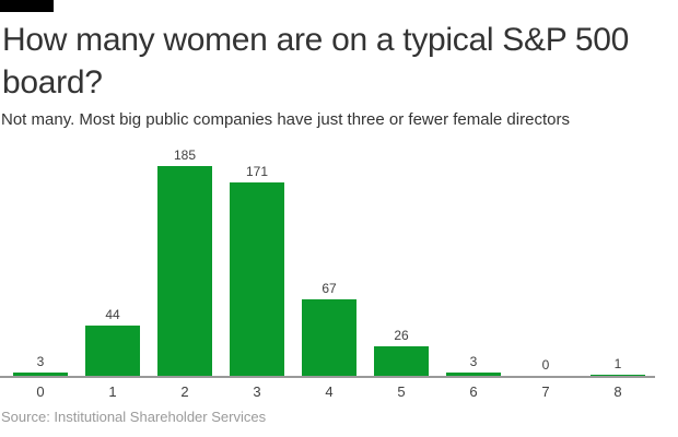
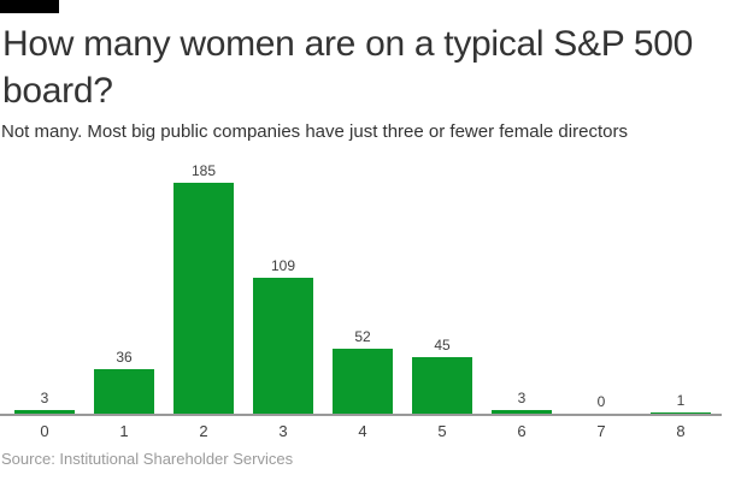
1: 44 -> 36
3: 171 -> 109
4: 67 -> 52
5: 26 -> 45
